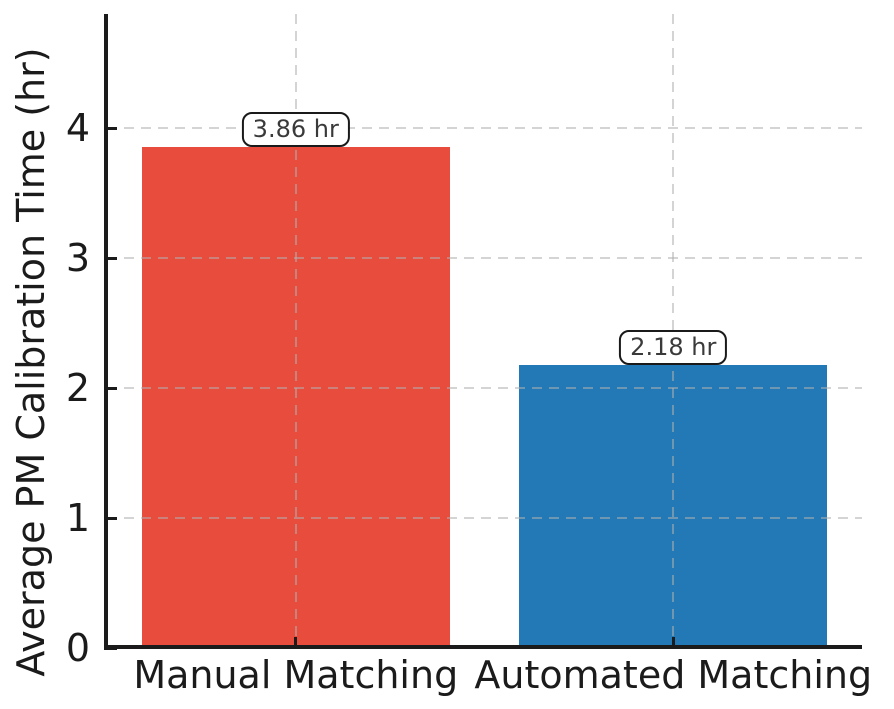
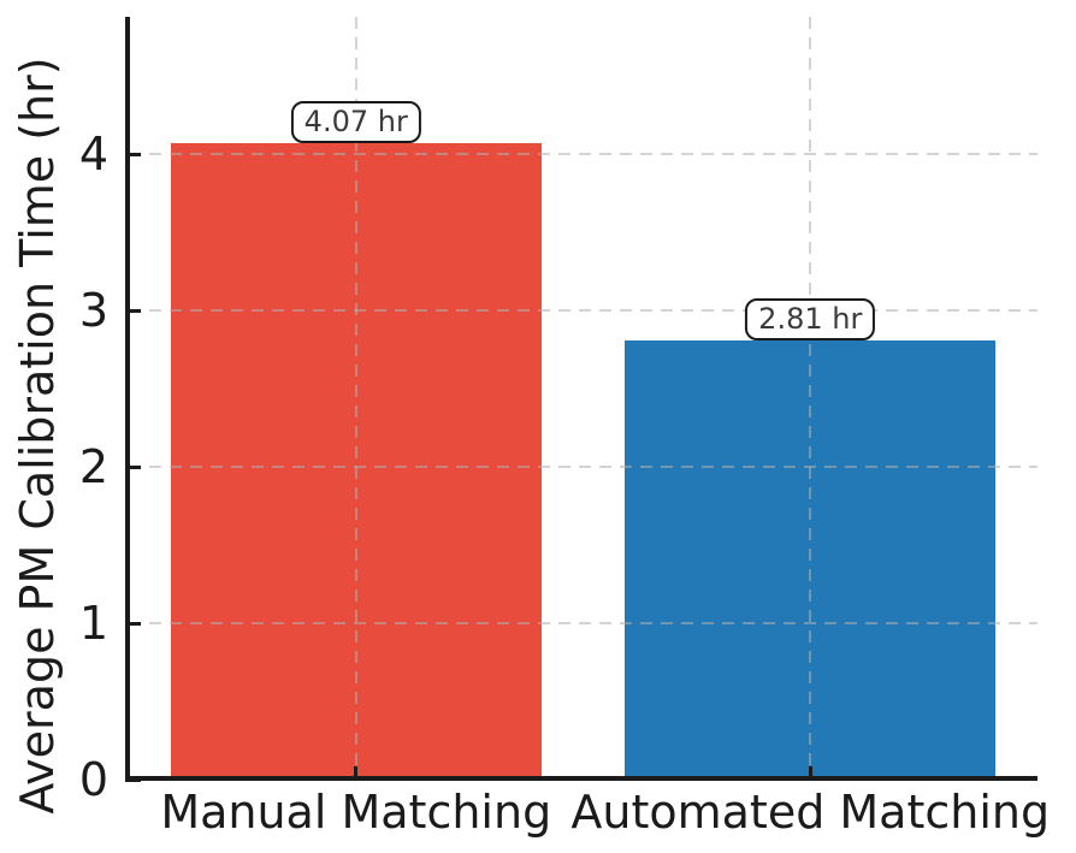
Manual Matching: 3.86 -> 4.07
Automated Matching: 2.18 -> 2.81
